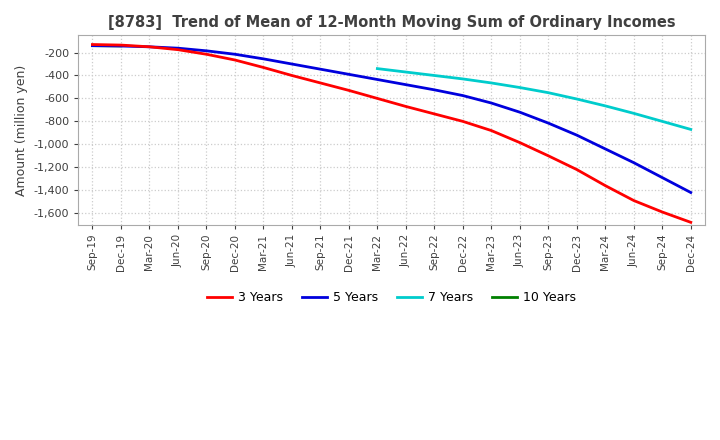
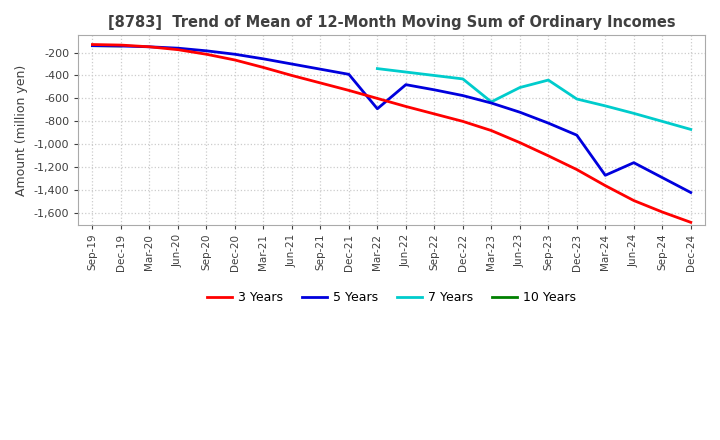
5 Years/Mar-22: -440 -> -690
7 Years/Mar-23: -460 -> -630
7 Years/Sep-23: -550 -> -440
5 Years/Mar-24: -1,040 -> -1,270
